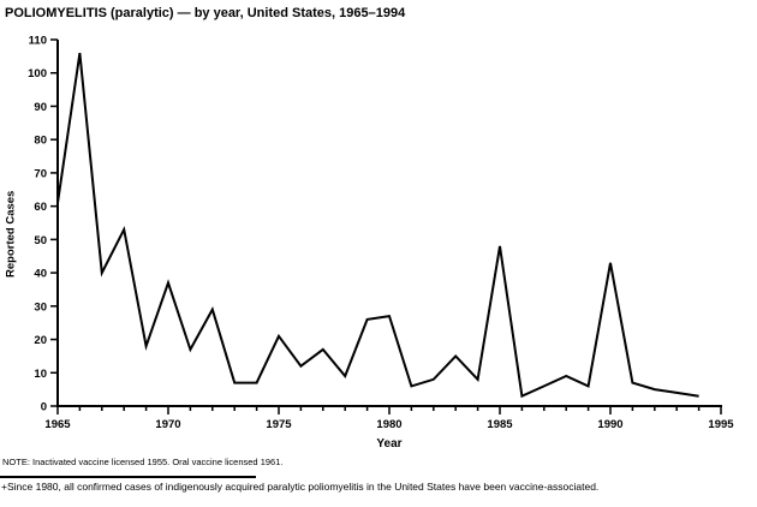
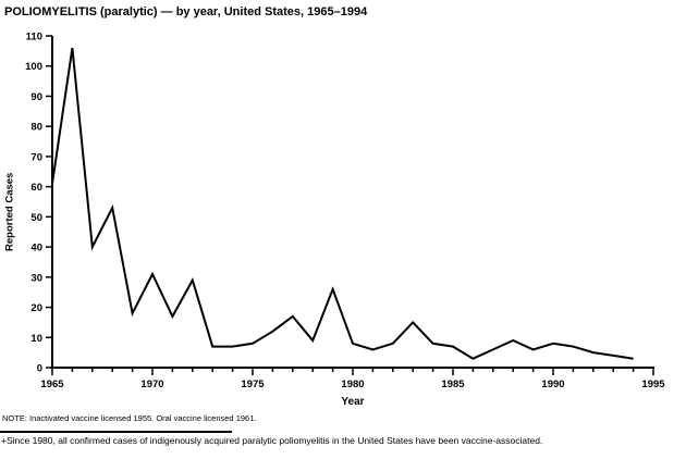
1970: 37 -> 31
1975: 21 -> 8
1980: 27 -> 8
1985: 48 -> 7
1990: 43 -> 8
